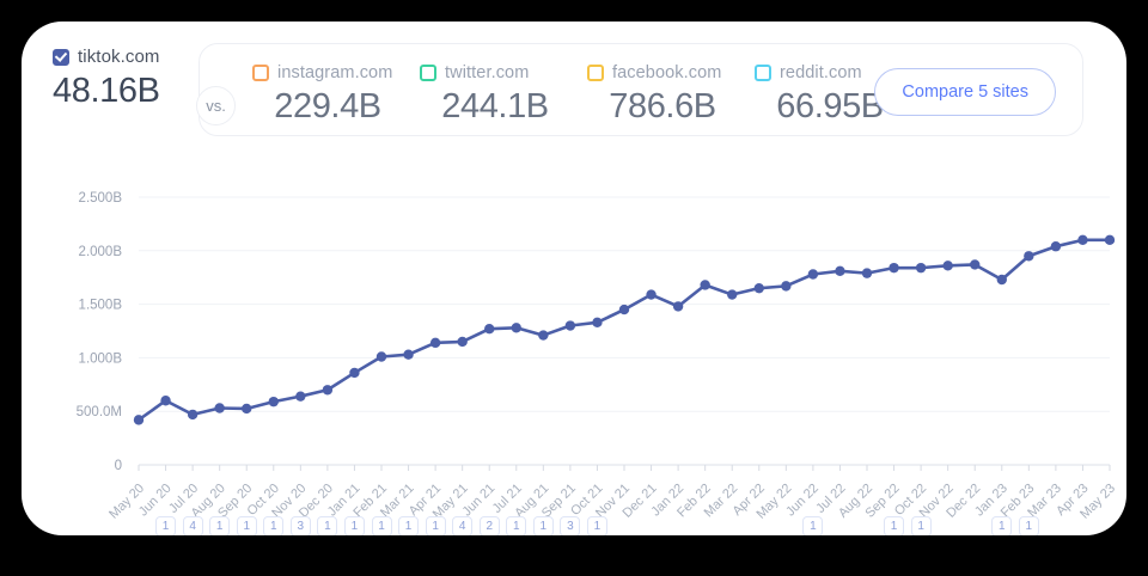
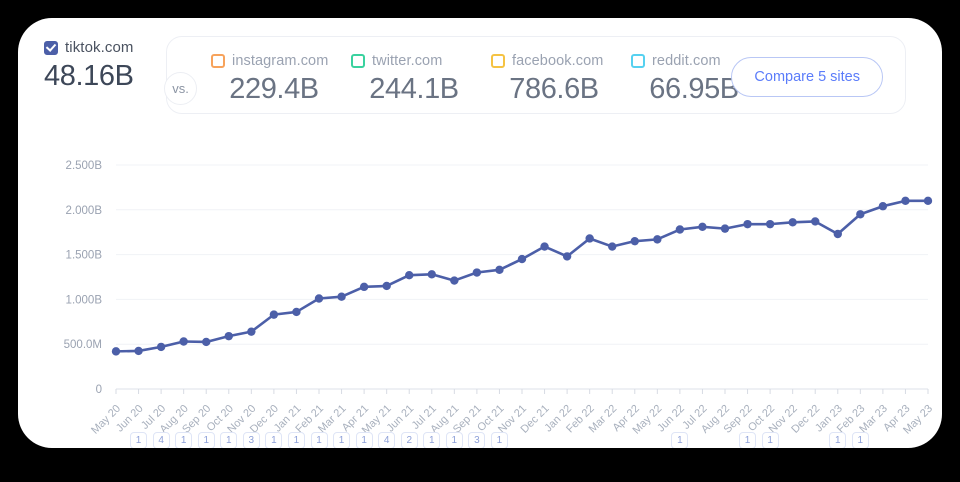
Jun 20: 0.6B -> 0.4B
Dec 20: 0.7B -> 0.8B
